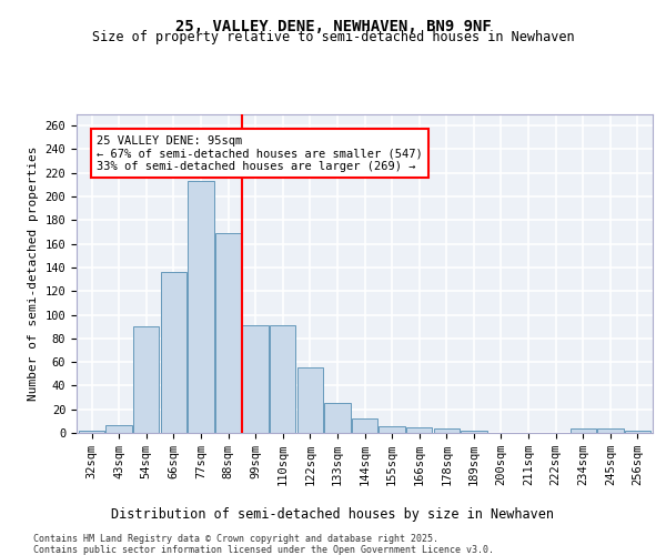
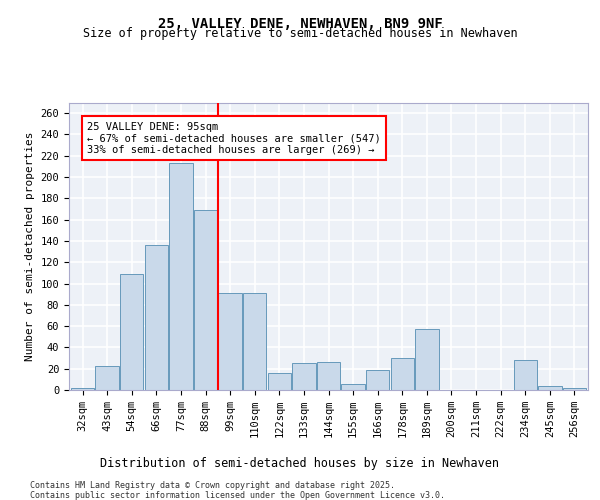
43sqm: 7 -> 23
54sqm: 90 -> 109
122sqm: 55 -> 16
144sqm: 12 -> 26
166sqm: 5 -> 19
178sqm: 4 -> 30
189sqm: 2 -> 57
234sqm: 4 -> 28
